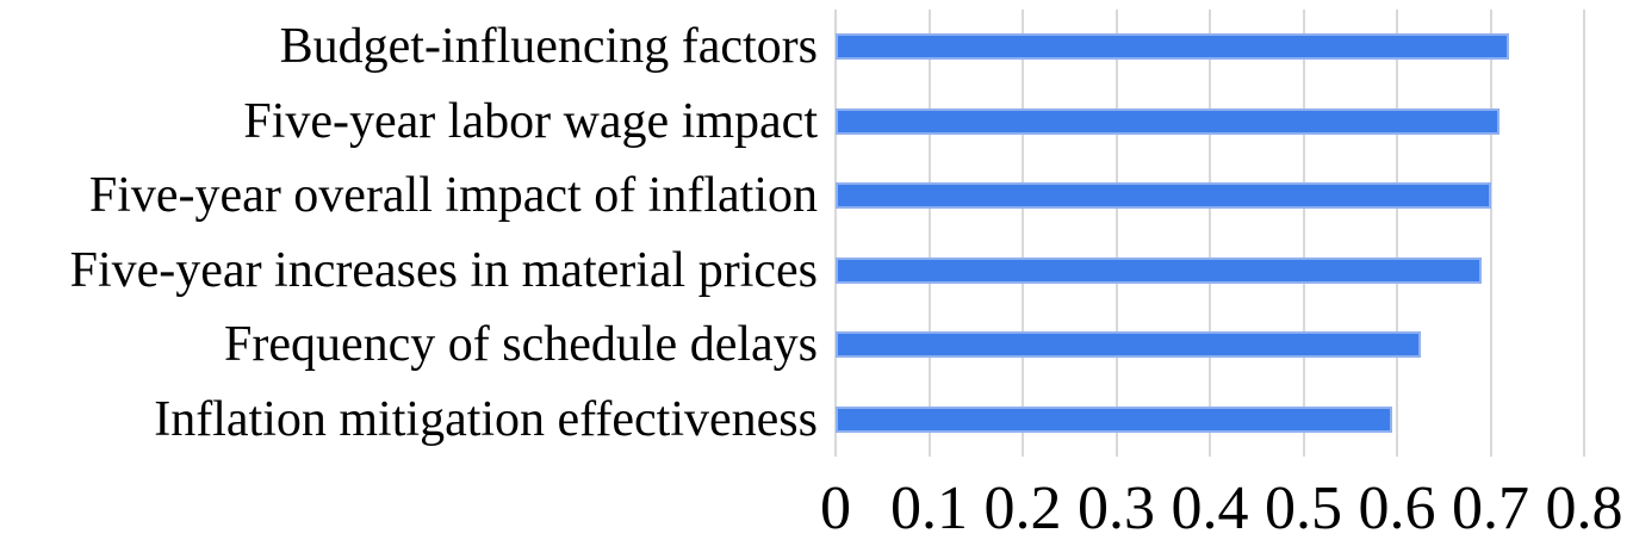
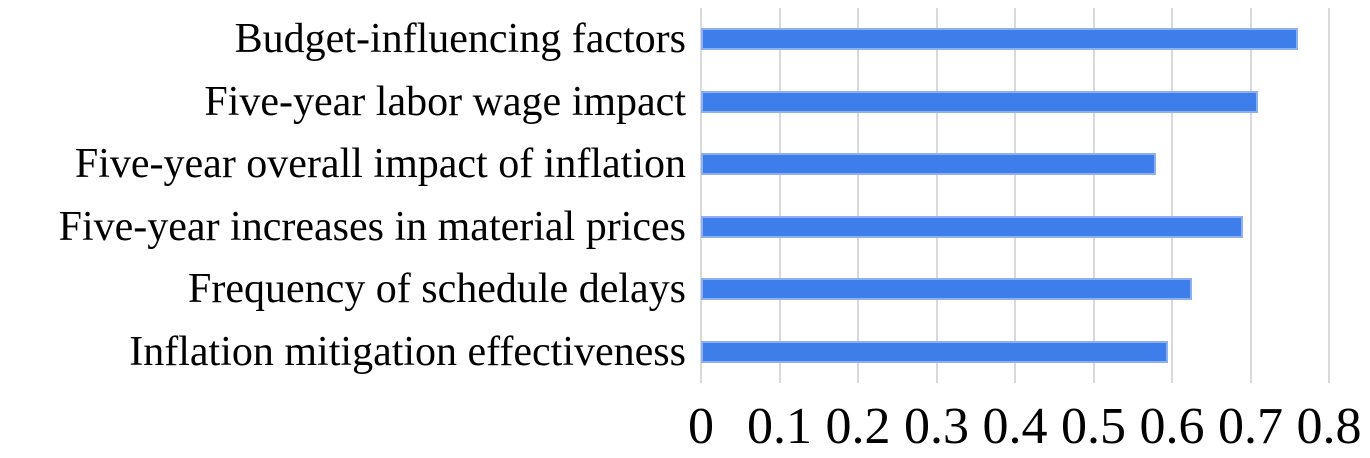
Budget-influencing factors: 0.72 -> 0.76
Five-year overall impact of inflation: 0.70 -> 0.58
